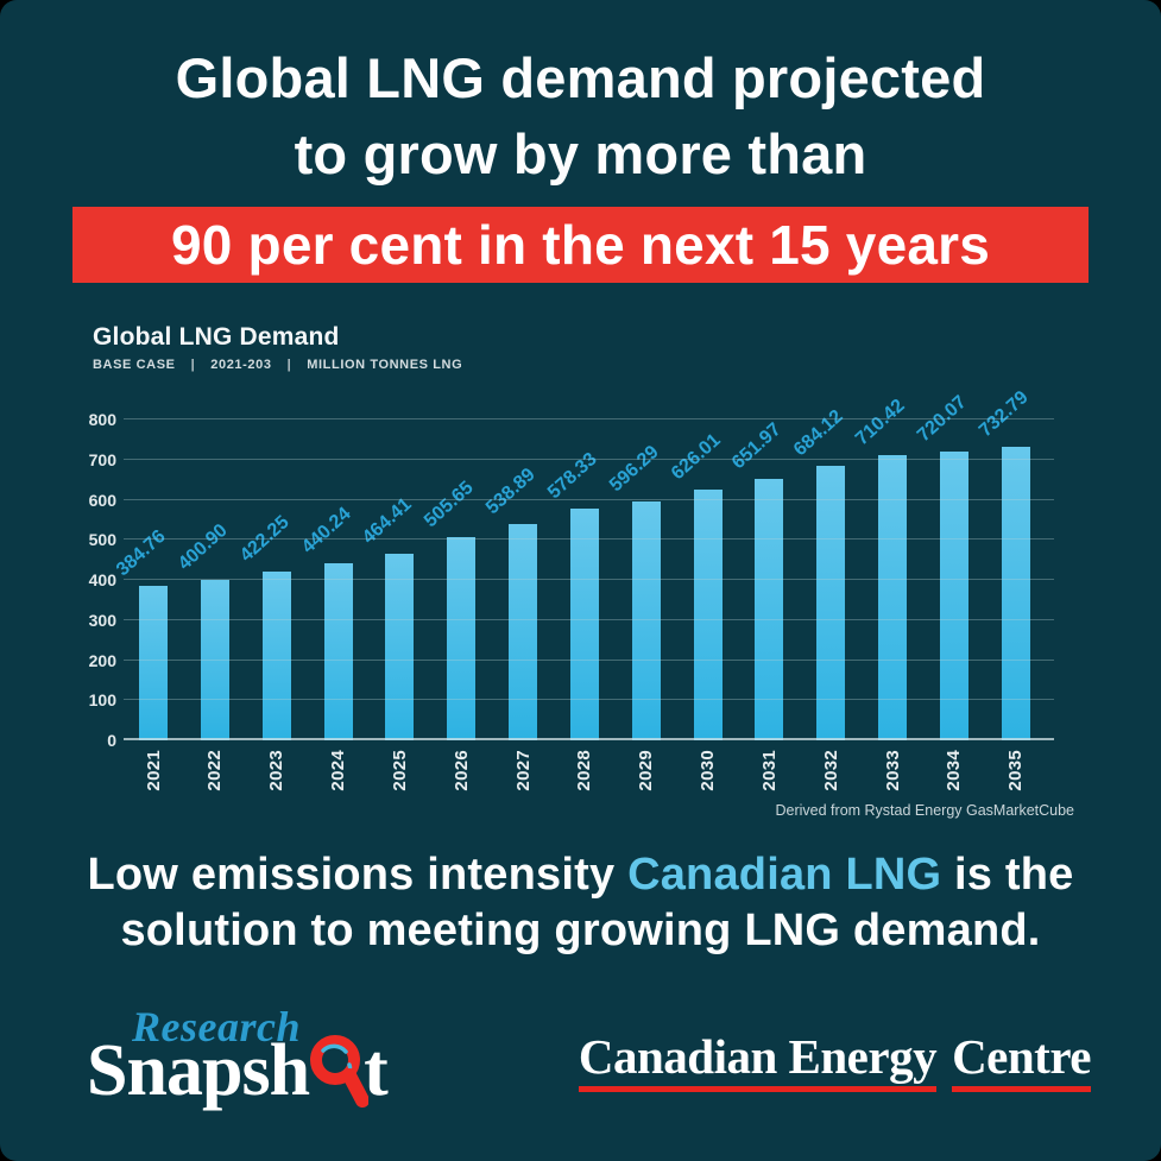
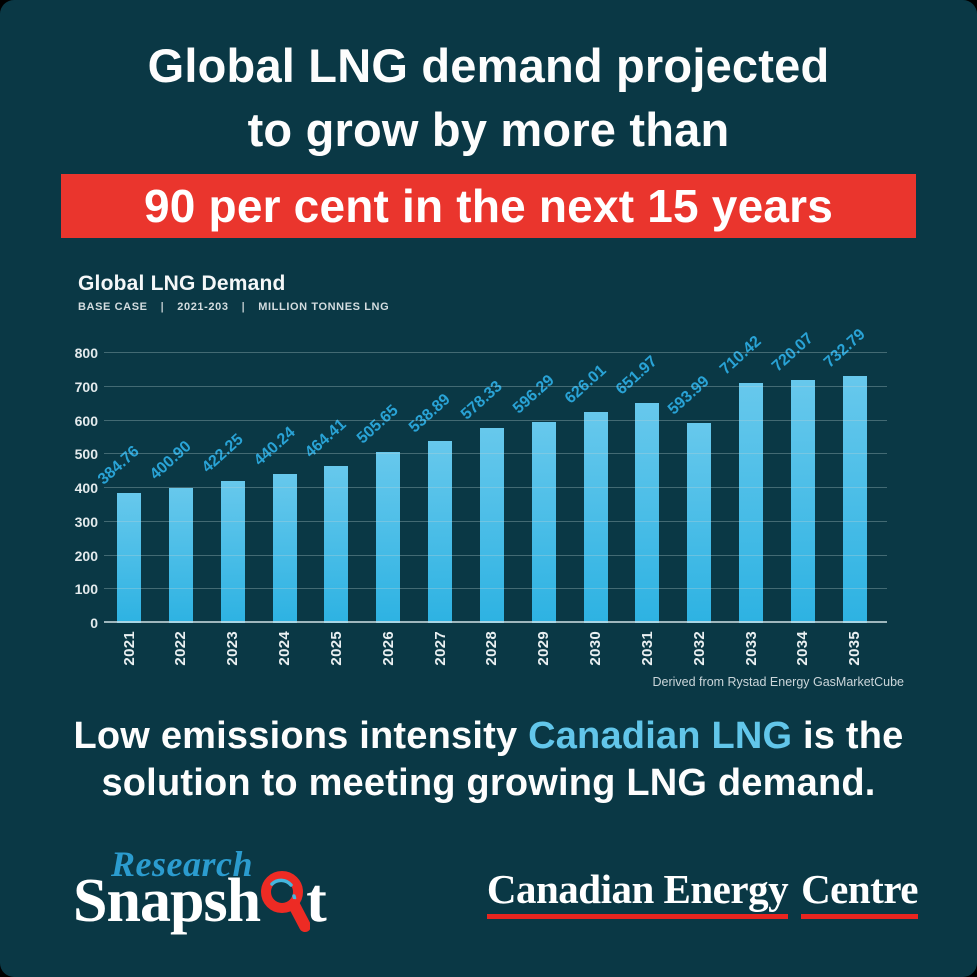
2032: 684.12 -> 593.99
